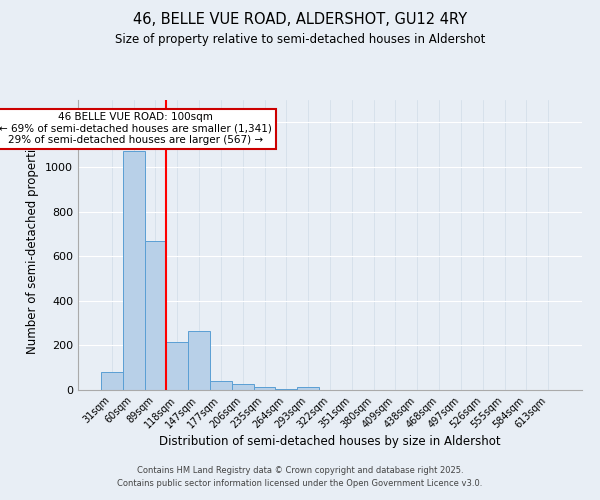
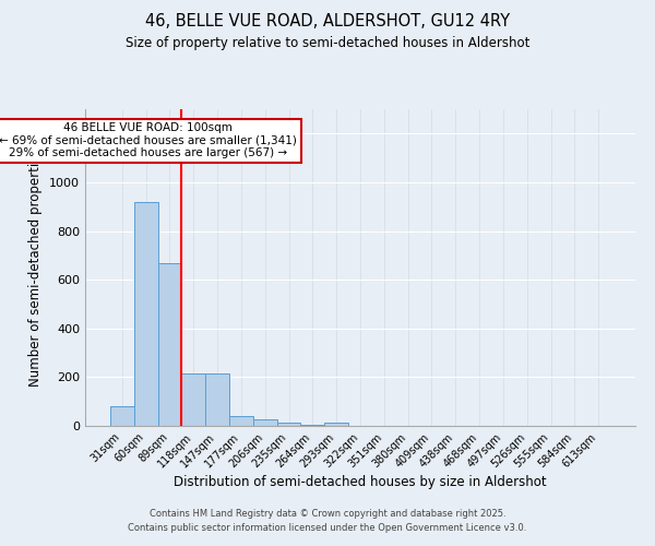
60sqm: 1070 -> 920
147sqm: 265 -> 215
